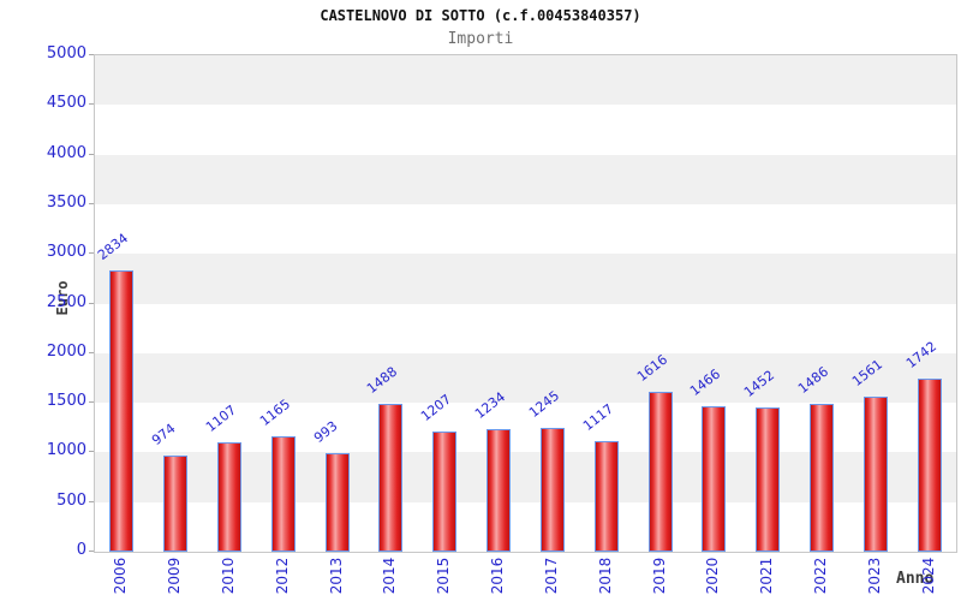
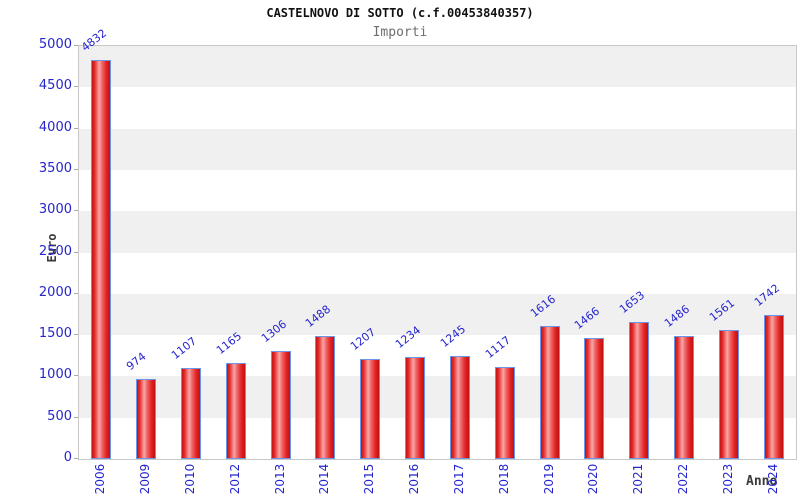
2006: 2834 -> 4832
2013: 993 -> 1306
2021: 1452 -> 1653
